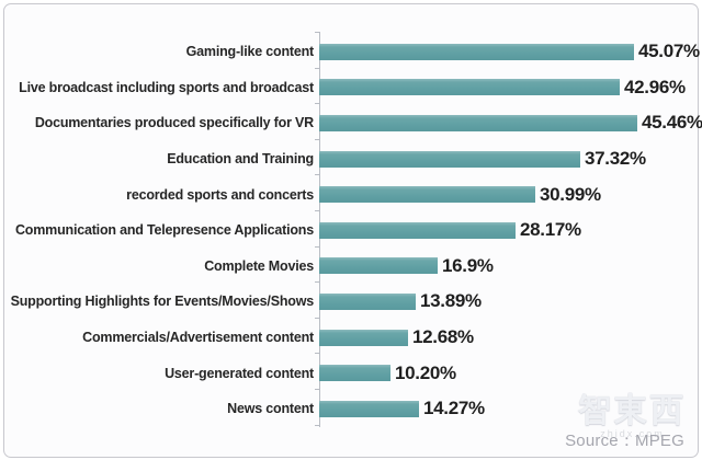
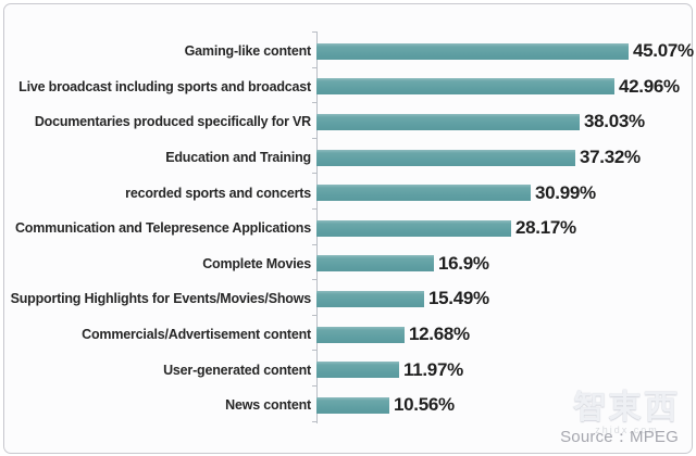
Documentaries produced specifically for VR: 45.46% -> 38.03%
Supporting Highlights for Events/Movies/Shows: 13.89% -> 15.49%
User-generated content: 10.20% -> 11.97%
News content: 14.27% -> 10.56%
